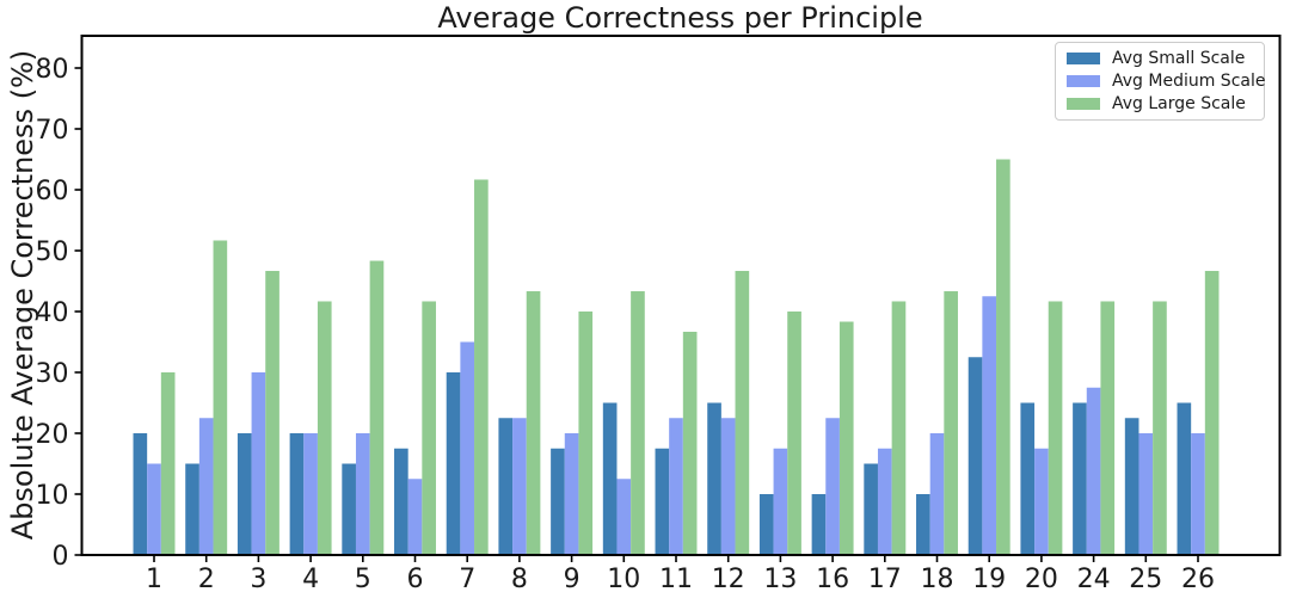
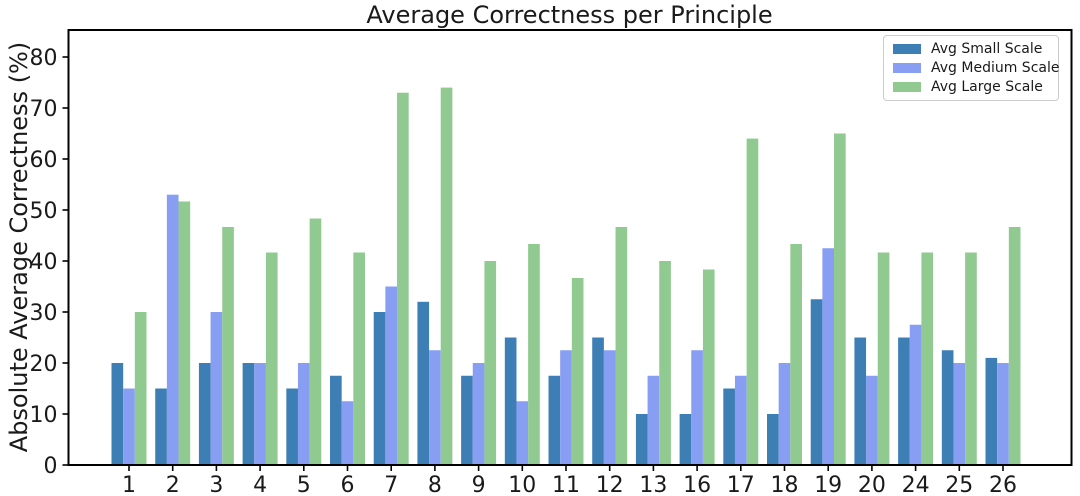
Avg Medium Scale/2: 22 -> 53
Avg Large Scale/7: 62 -> 73
Avg Small Scale/8: 22 -> 32
Avg Large Scale/8: 43 -> 74
Avg Large Scale/17: 42 -> 64
Avg Small Scale/26: 25 -> 21
